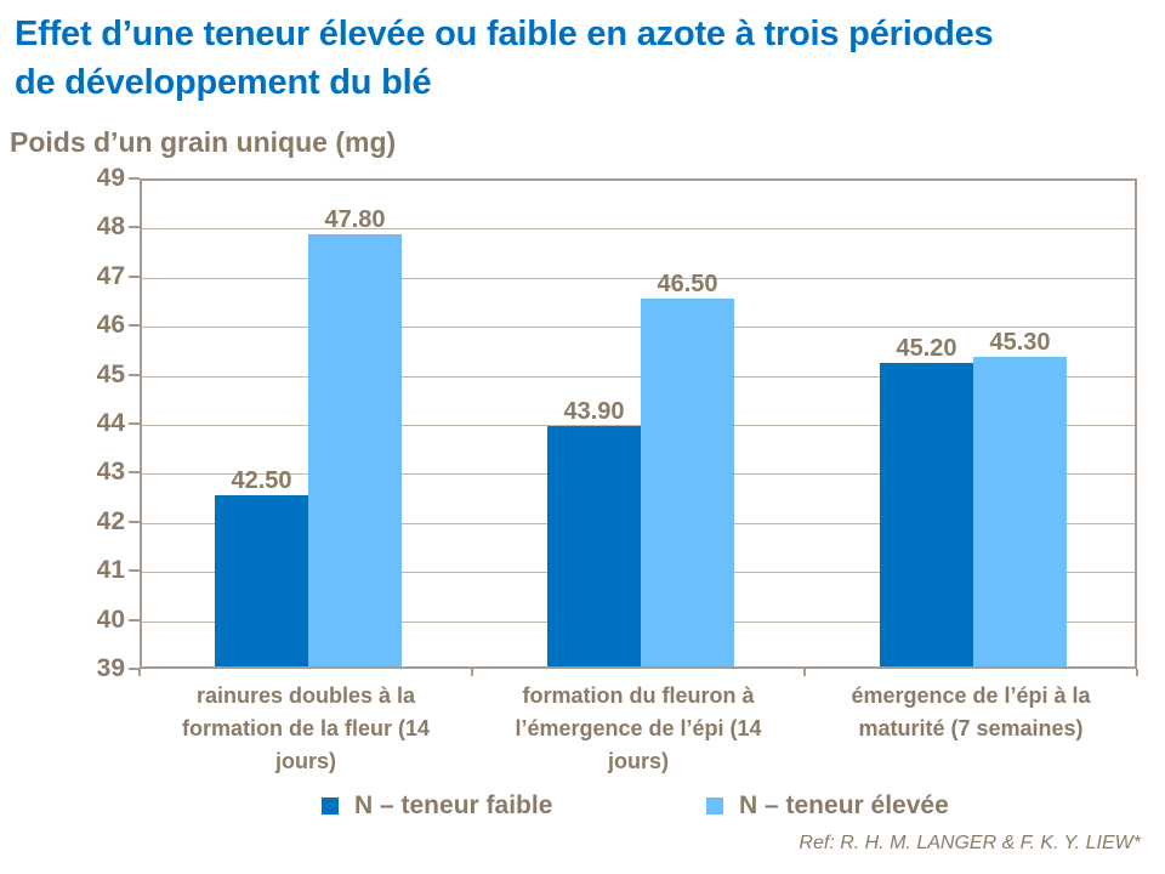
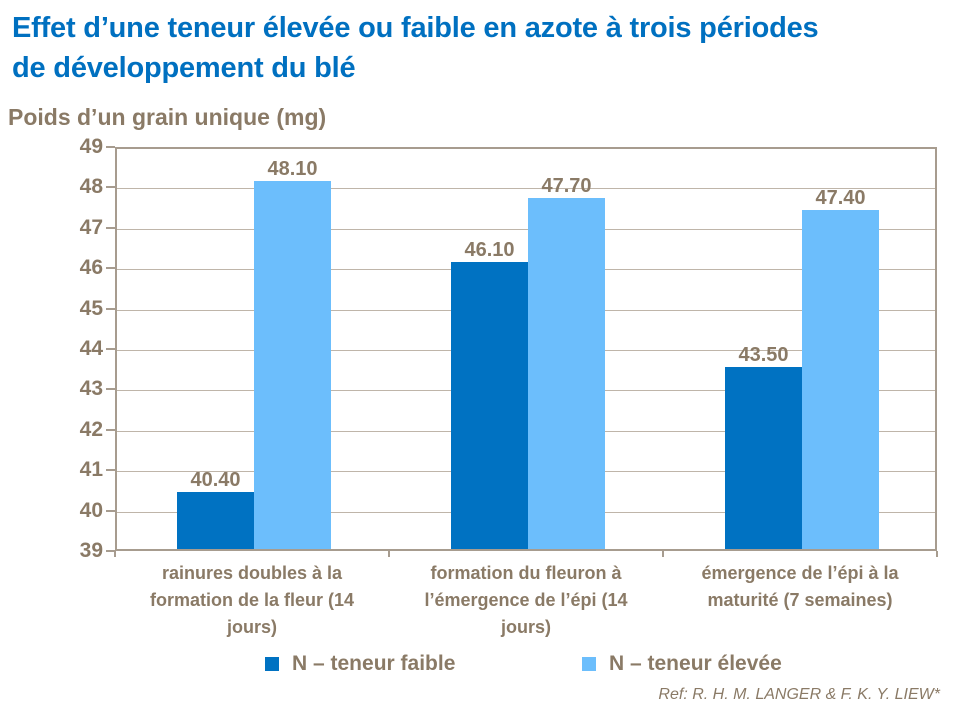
N – teneur faible/rainures doubles à la formation de la fleur (14 jours): 42.50 -> 40.40
N – teneur élevée/rainures doubles à la formation de la fleur (14 jours): 47.80 -> 48.10
N – teneur faible/formation du fleuron à l’émergence de l’épi (14 jours): 43.90 -> 46.10
N – teneur élevée/formation du fleuron à l’émergence de l’épi (14 jours): 46.50 -> 47.70
N – teneur faible/émergence de l’épi à la maturité (7 semaines): 45.20 -> 43.50
N – teneur élevée/émergence de l’épi à la maturité (7 semaines): 45.30 -> 47.40
